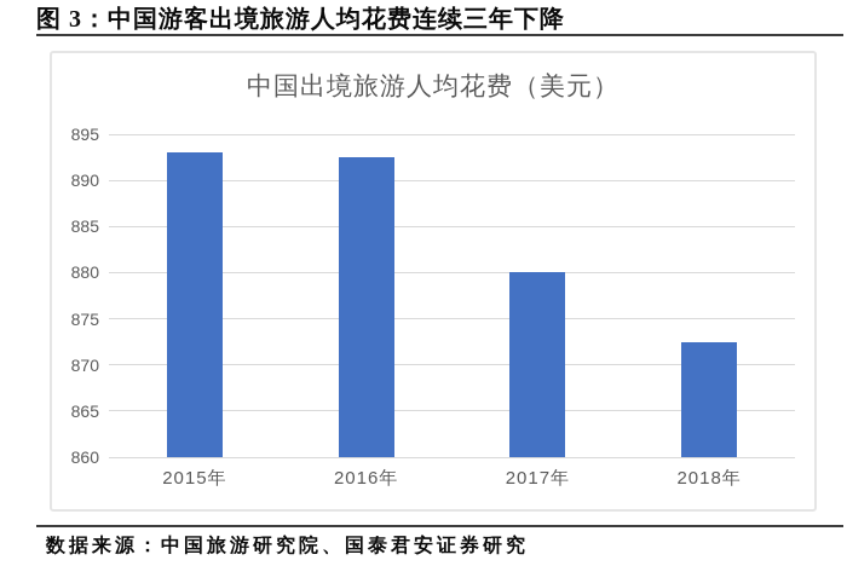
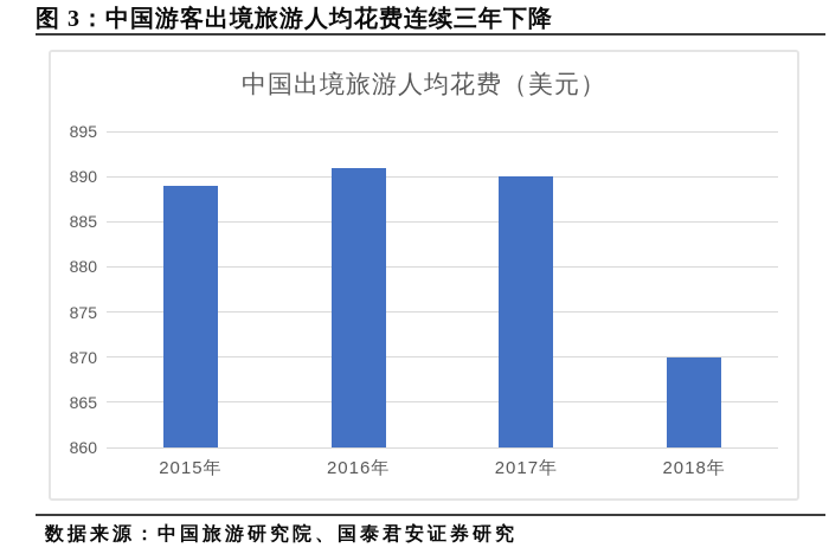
2015年: 893 -> 889
2016年: 892 -> 891
2017年: 880 -> 890
2018年: 872 -> 870
